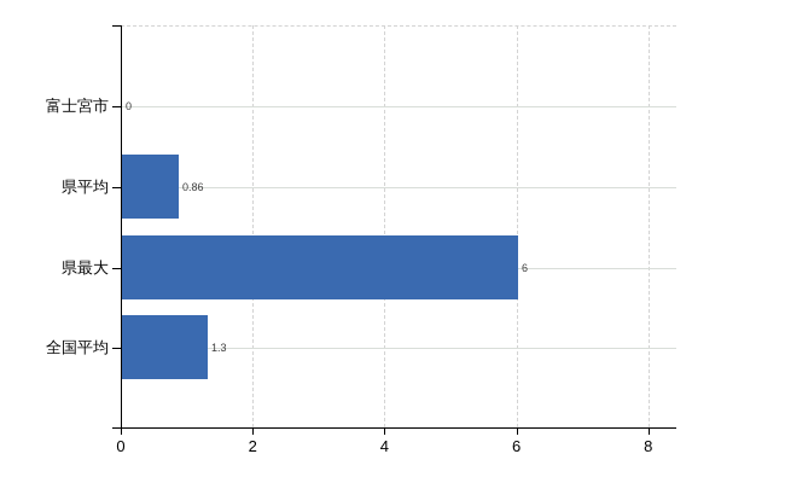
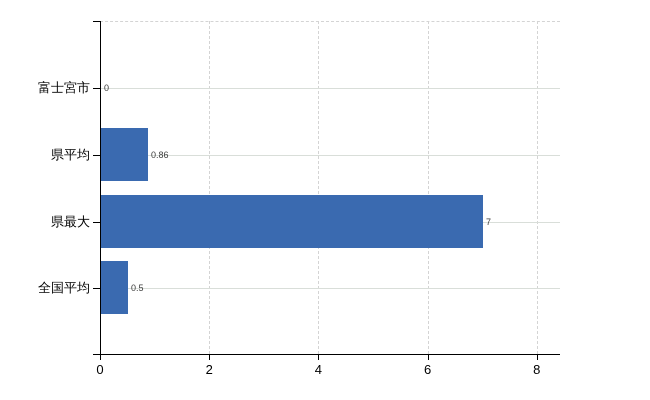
県最大: 6 -> 7
全国平均: 1.3 -> 0.5
